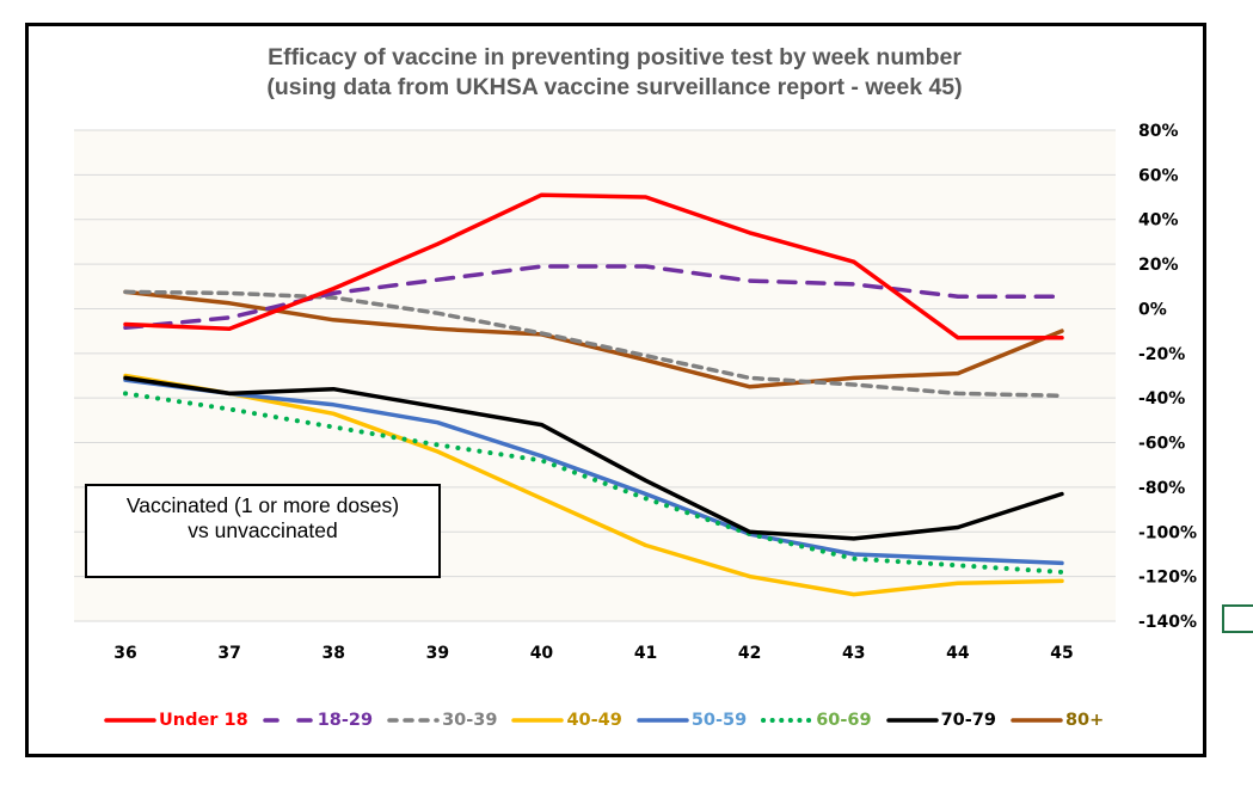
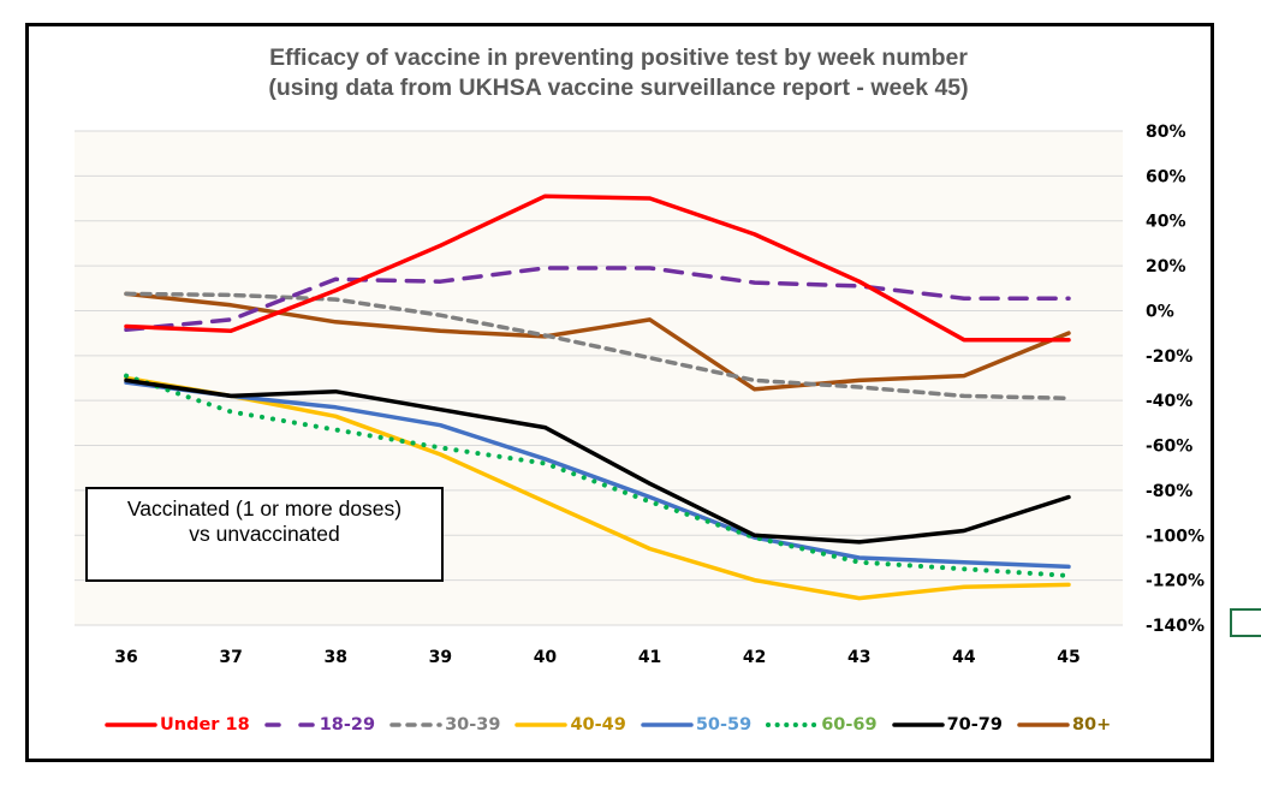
60-69/36: -38% -> -29%
18-29/38: 7% -> 14%
80+/41: -23% -> -4%
Under 18/43: 21% -> 13%
